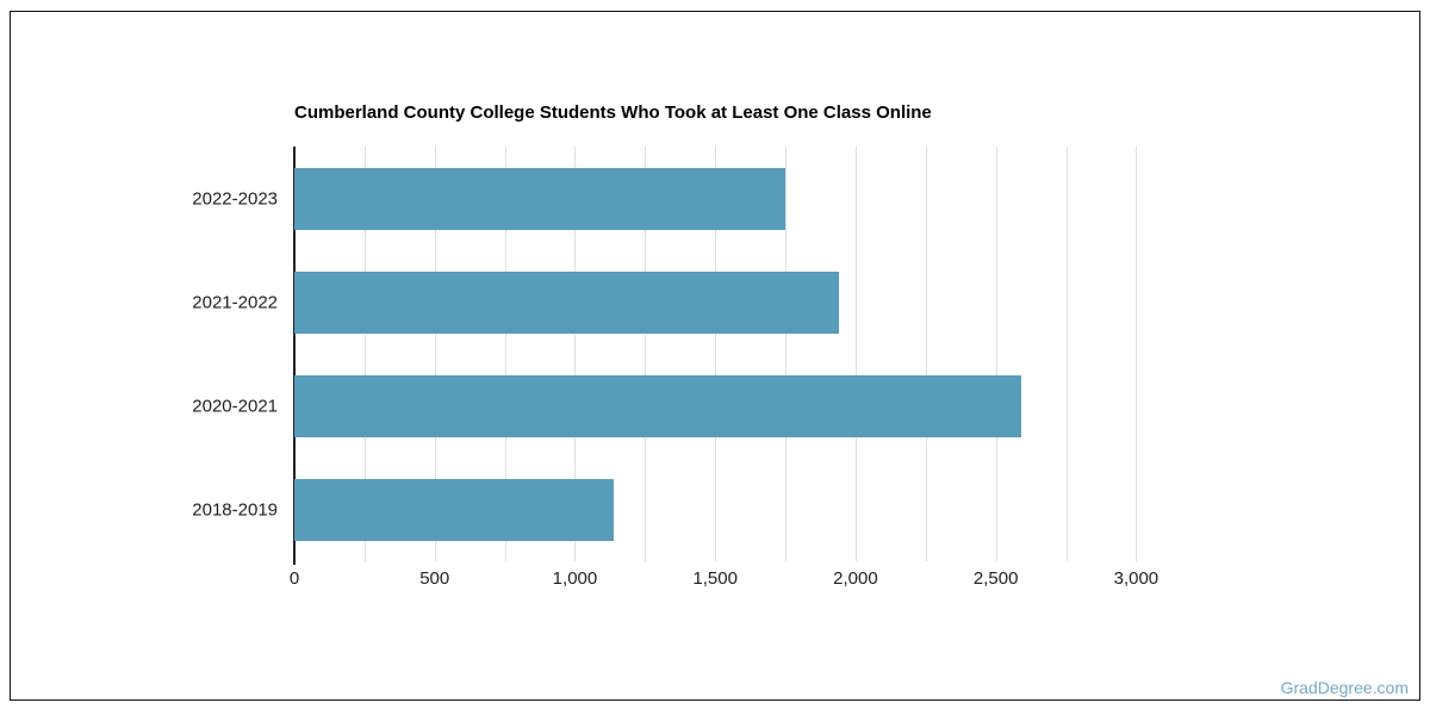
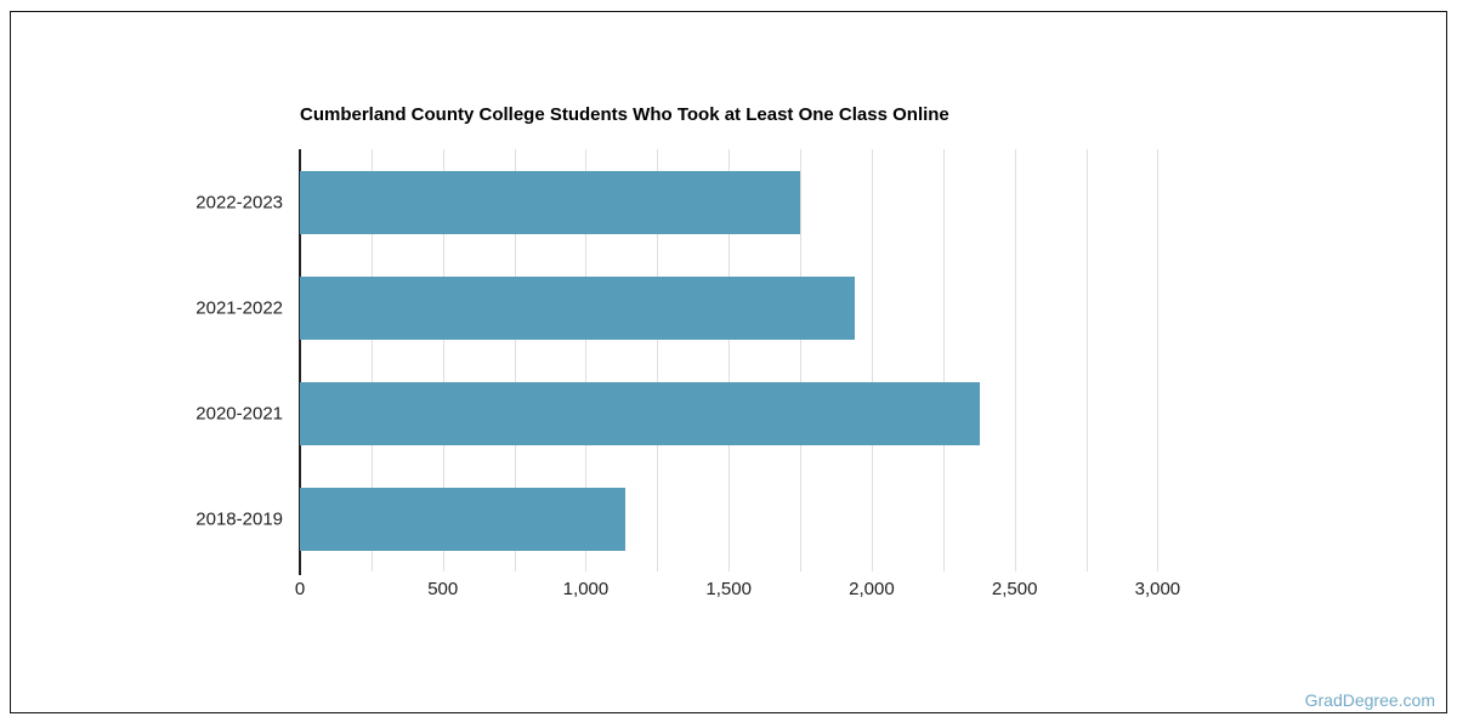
2020-2021: 2590 -> 2380
